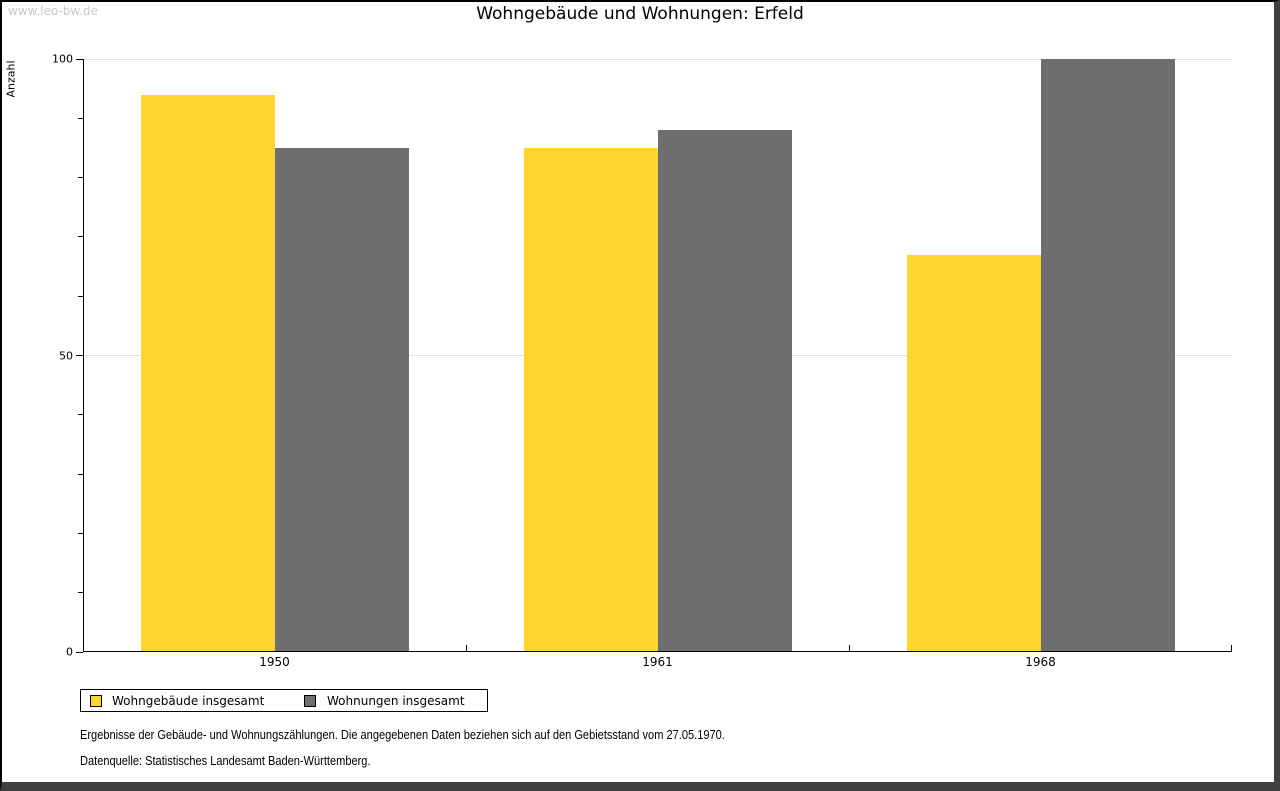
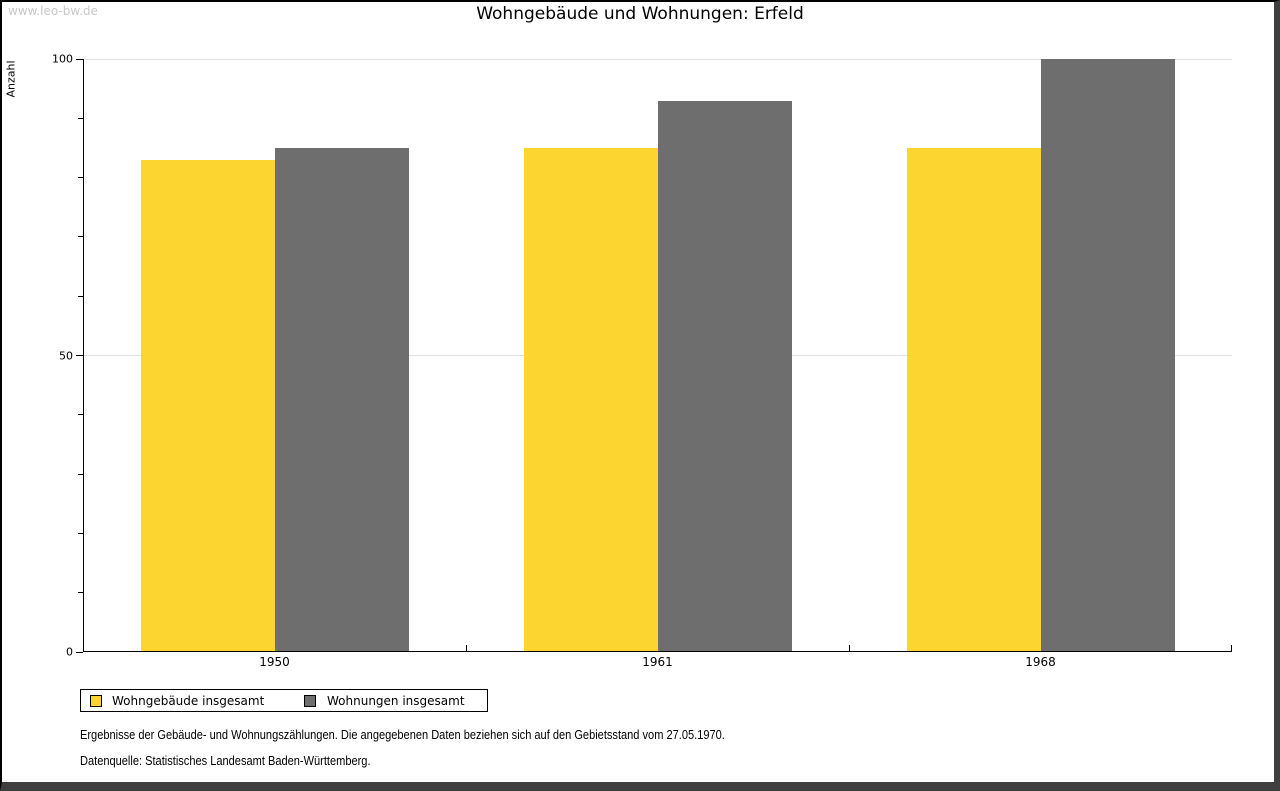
Wohngebäude insgesamt/1950: 94 -> 83
Wohnungen insgesamt/1961: 88 -> 93
Wohngebäude insgesamt/1968: 67 -> 85
